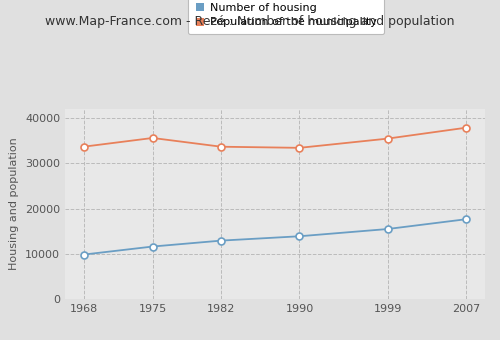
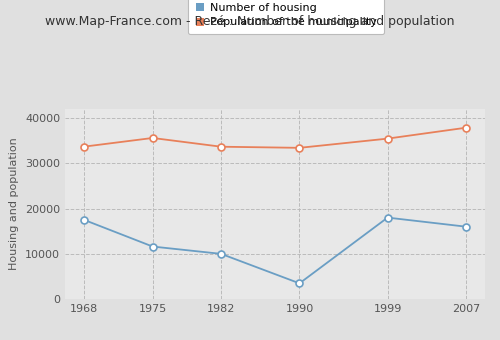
Number of housing/1968: 9900 -> 17500
Number of housing/1982: 12900 -> 10000
Number of housing/1990: 13900 -> 3500
Number of housing/1999: 15500 -> 18000
Number of housing/2007: 17600 -> 16000
